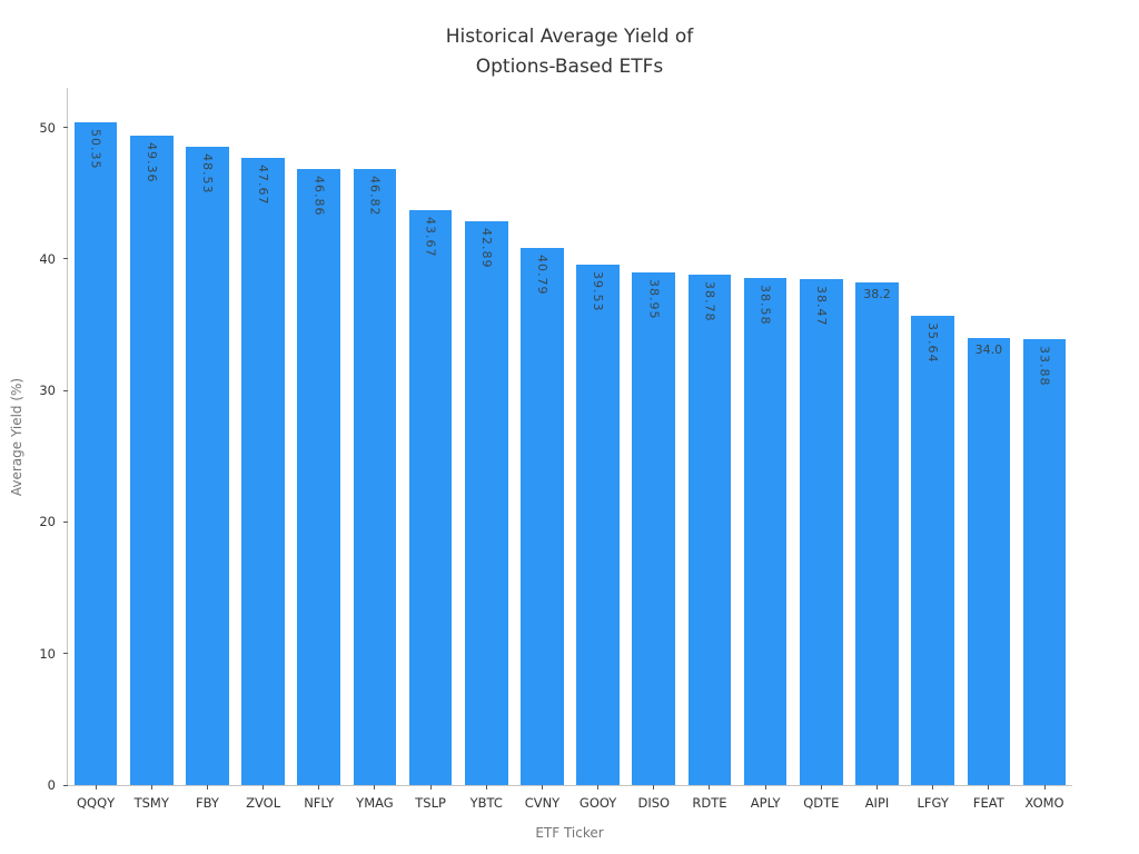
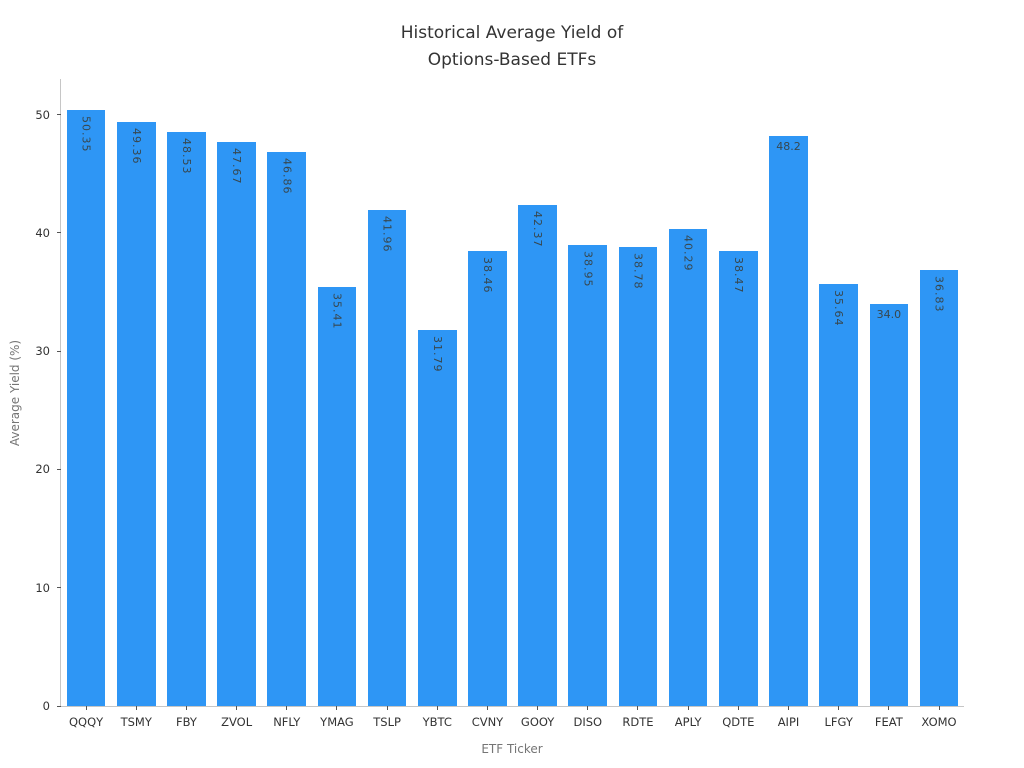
YMAG: 46.82 -> 35.41
TSLP: 43.67 -> 41.96
YBTC: 42.89 -> 31.79
CVNY: 40.79 -> 38.46
GOOY: 39.53 -> 42.37
APLY: 38.58 -> 40.29
AIPI: 38.2 -> 48.2
XOMO: 33.88 -> 36.83
